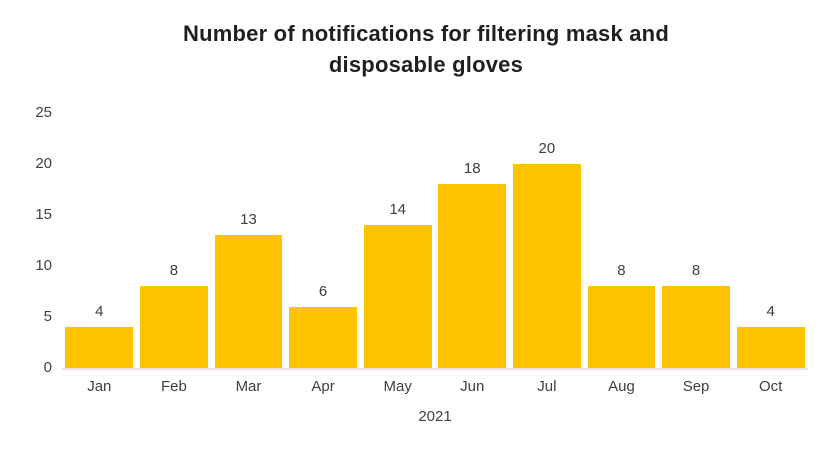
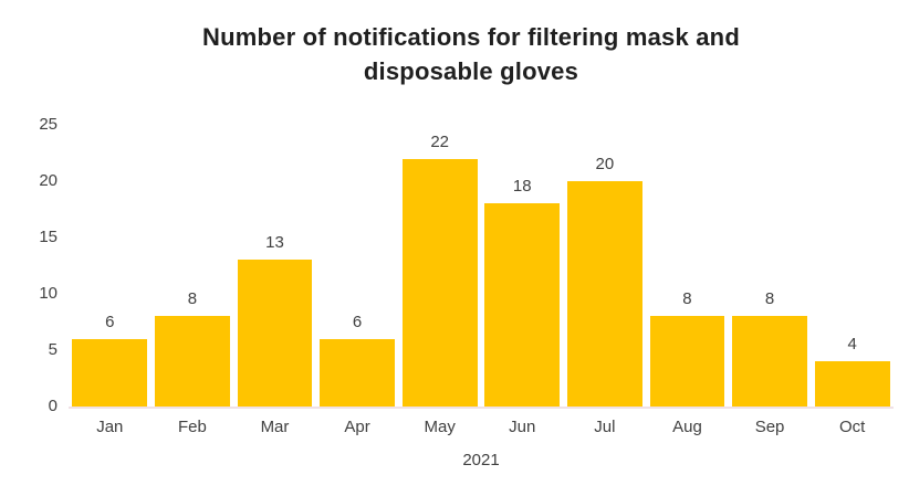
Jan: 4 -> 6
May: 14 -> 22
